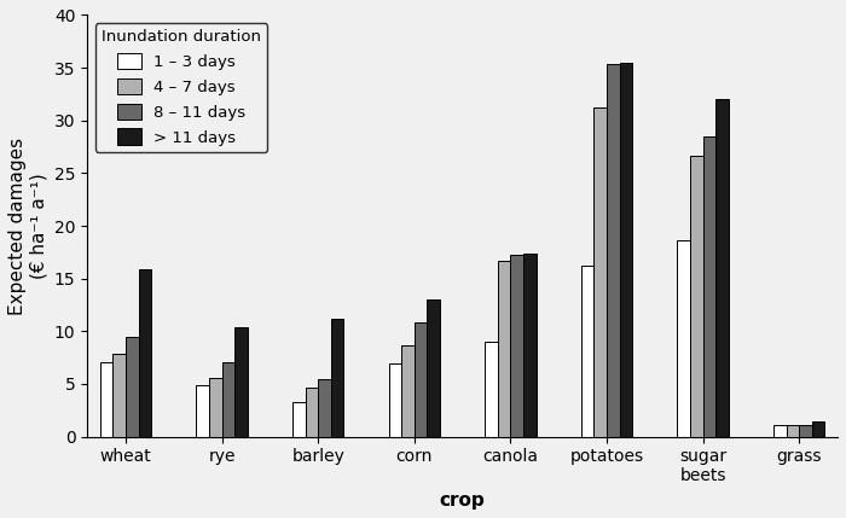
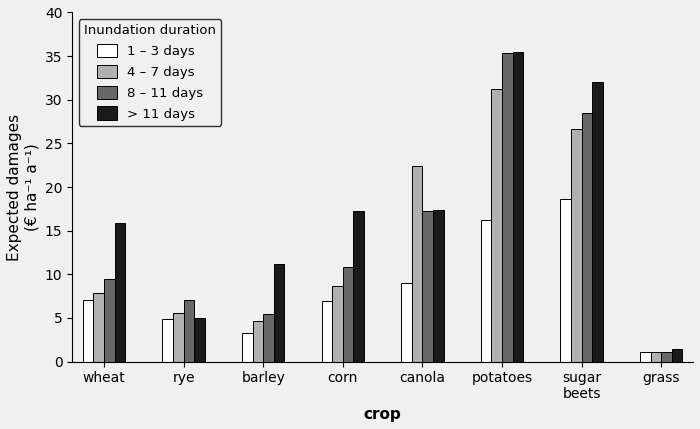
> 11 days/rye: 10.4 -> 5.0
> 11 days/corn: 13.0 -> 17.2
4 – 7 days/canola: 16.7 -> 22.4
